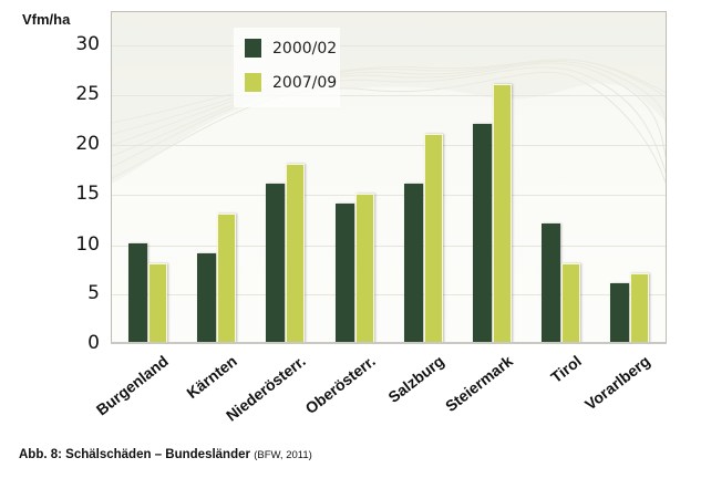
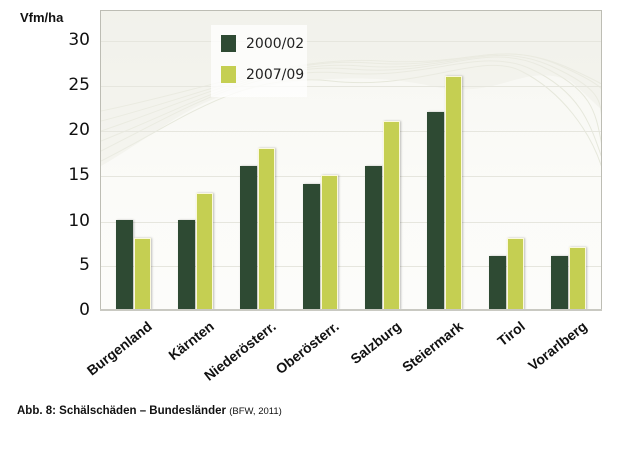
2000/02/Kärnten: 9 -> 10
2000/02/Tirol: 12 -> 6
